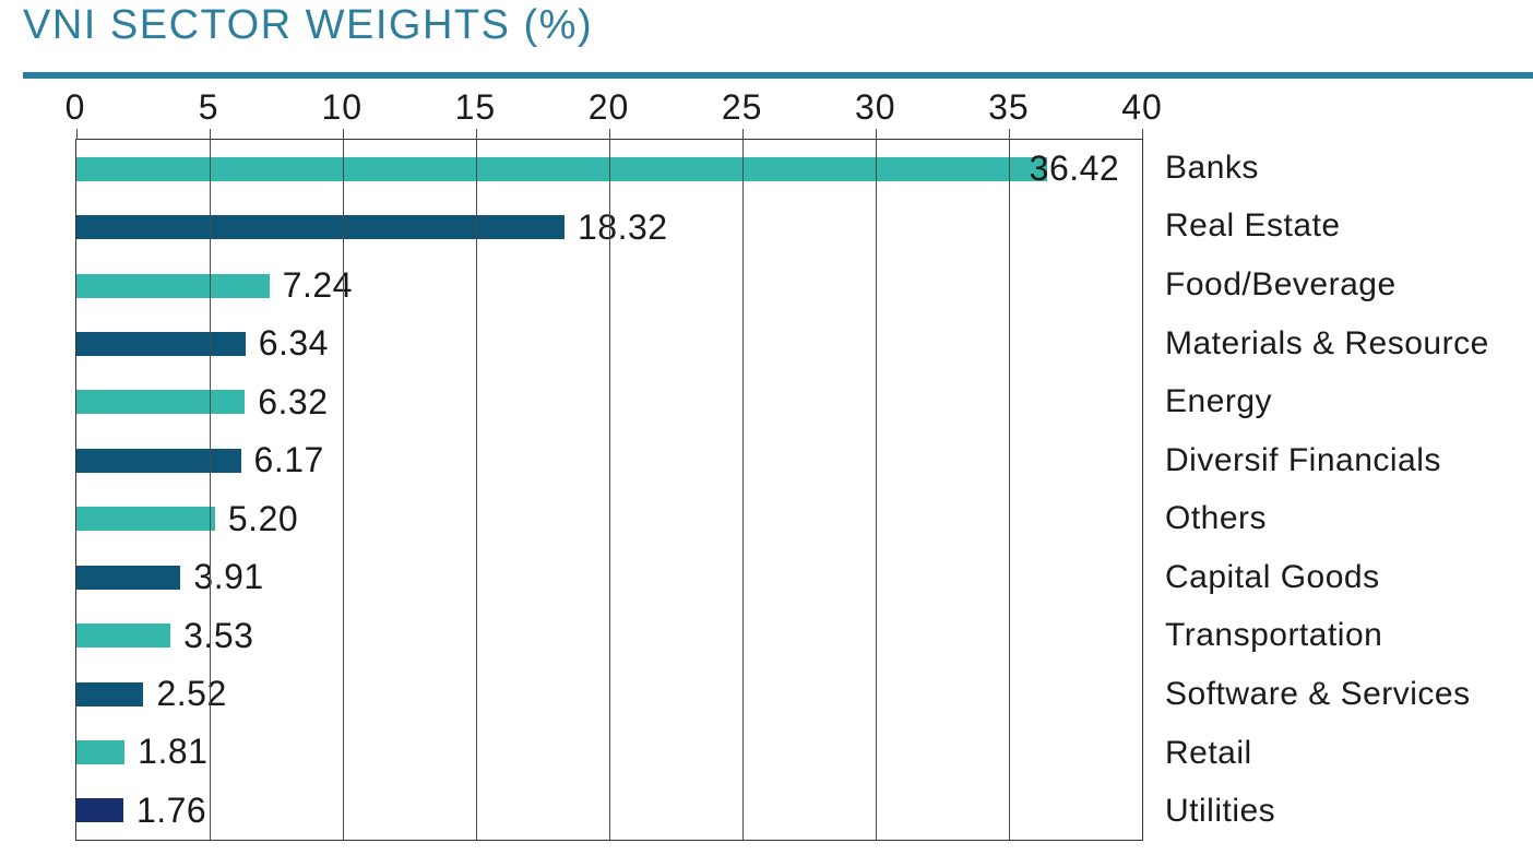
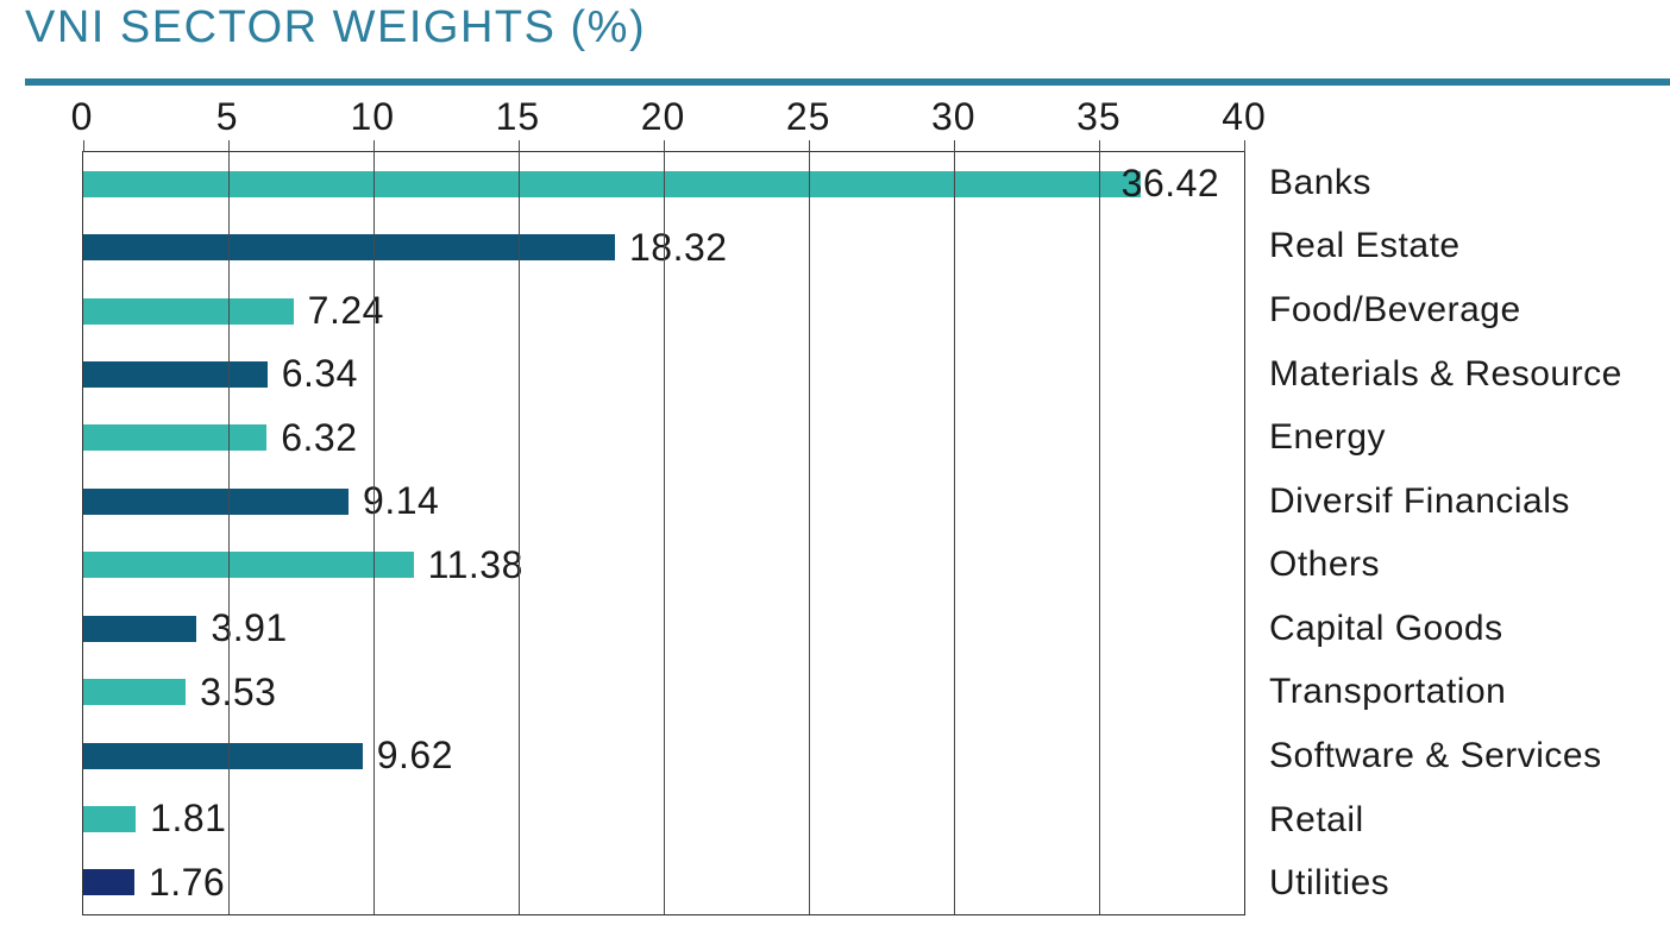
Diversif Financials: 6.17 -> 9.14
Others: 5.20 -> 11.38
Software & Services: 2.52 -> 9.62
